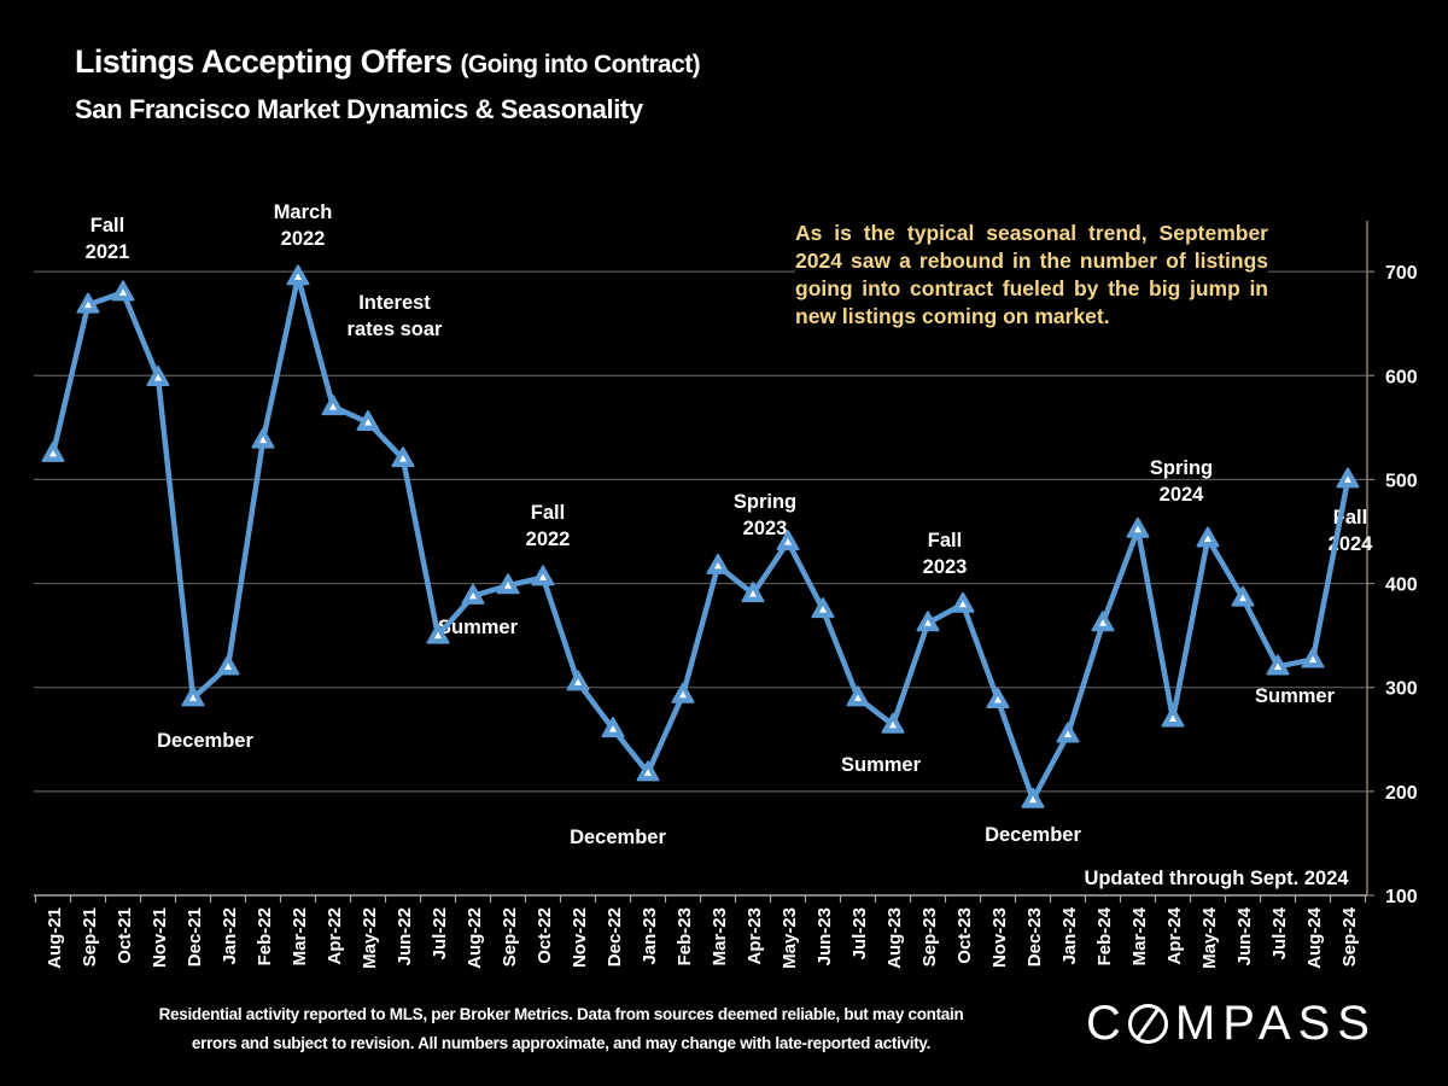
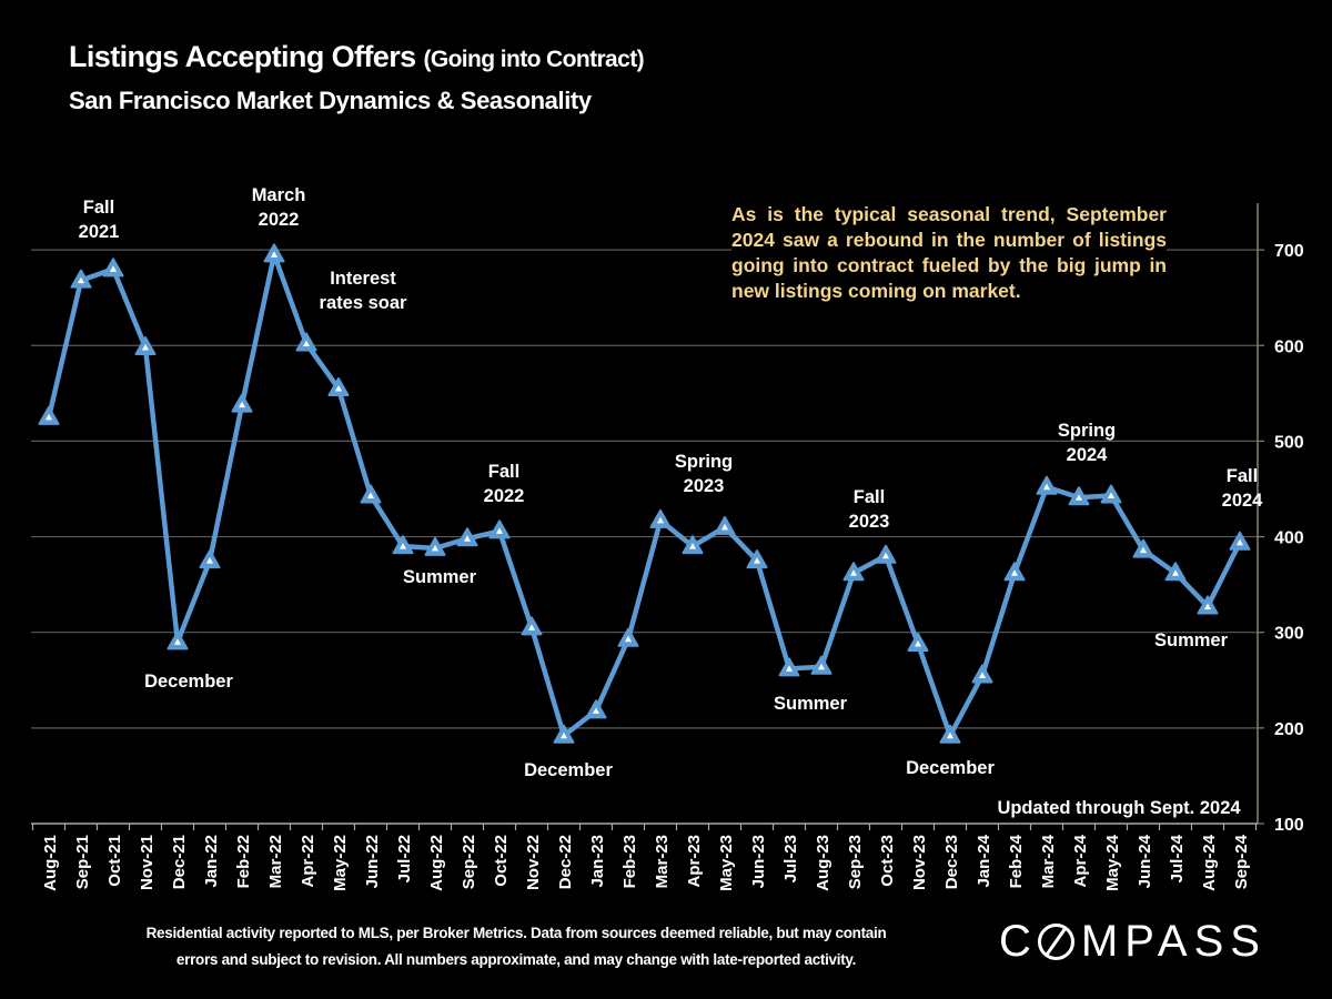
Jan-22: 320 -> 380
Apr-22: 570 -> 600
Jun-22: 520 -> 440
Jul-22: 350 -> 390
Dec-22: 260 -> 190
May-23: 440 -> 410
Jul-23: 290 -> 260
Apr-24: 270 -> 440
Jul-24: 320 -> 360
Sep-24: 500 -> 390
